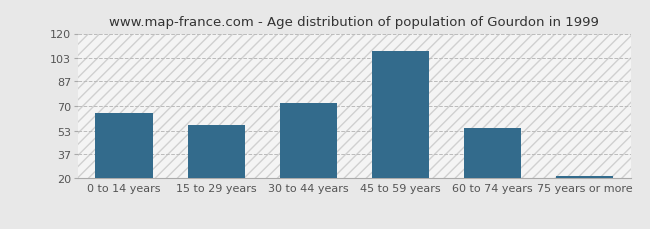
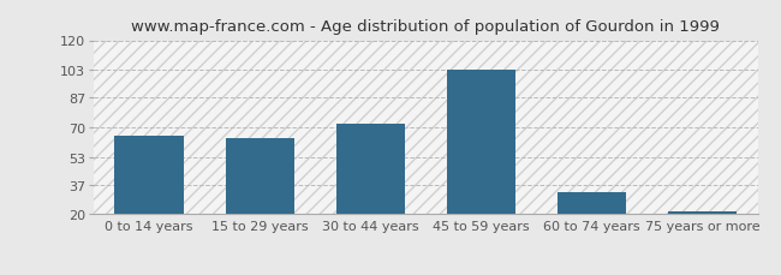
15 to 29 years: 57 -> 64
45 to 59 years: 108 -> 103
60 to 74 years: 55 -> 33
